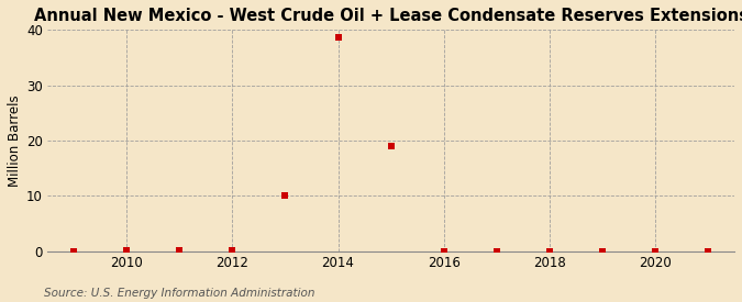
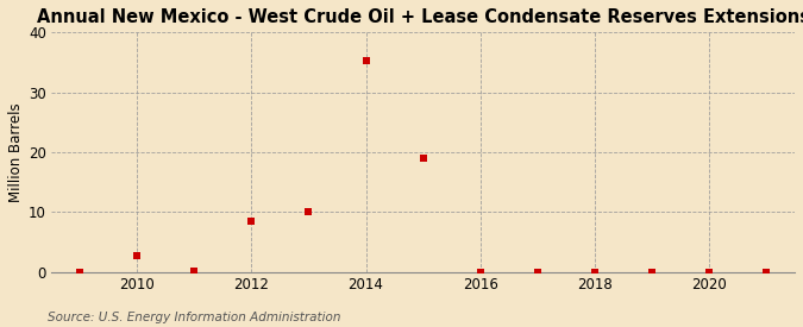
2010: 0.1 -> 2.8
2012: 0.1 -> 8.6
2014: 38.7 -> 35.2
